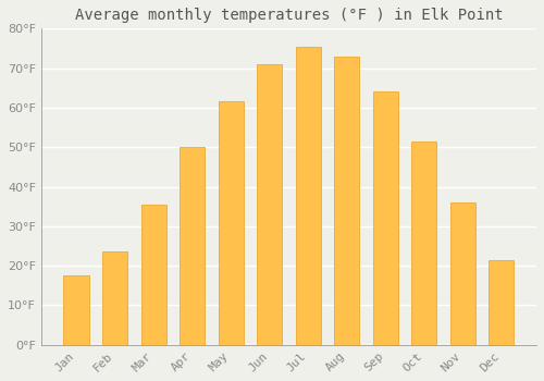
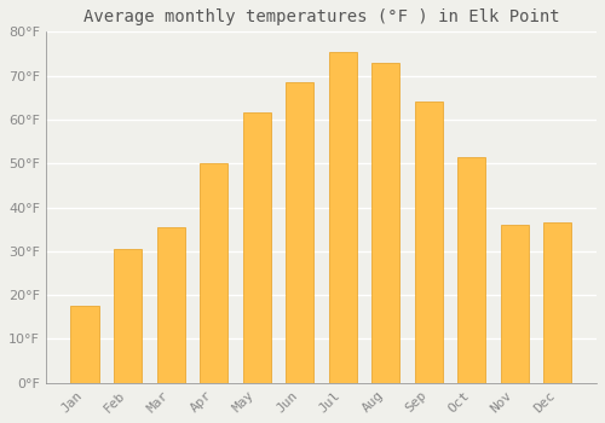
Feb: 23.5°F -> 30.5°F
Jun: 71.0°F -> 68.5°F
Dec: 21.5°F -> 36.5°F
